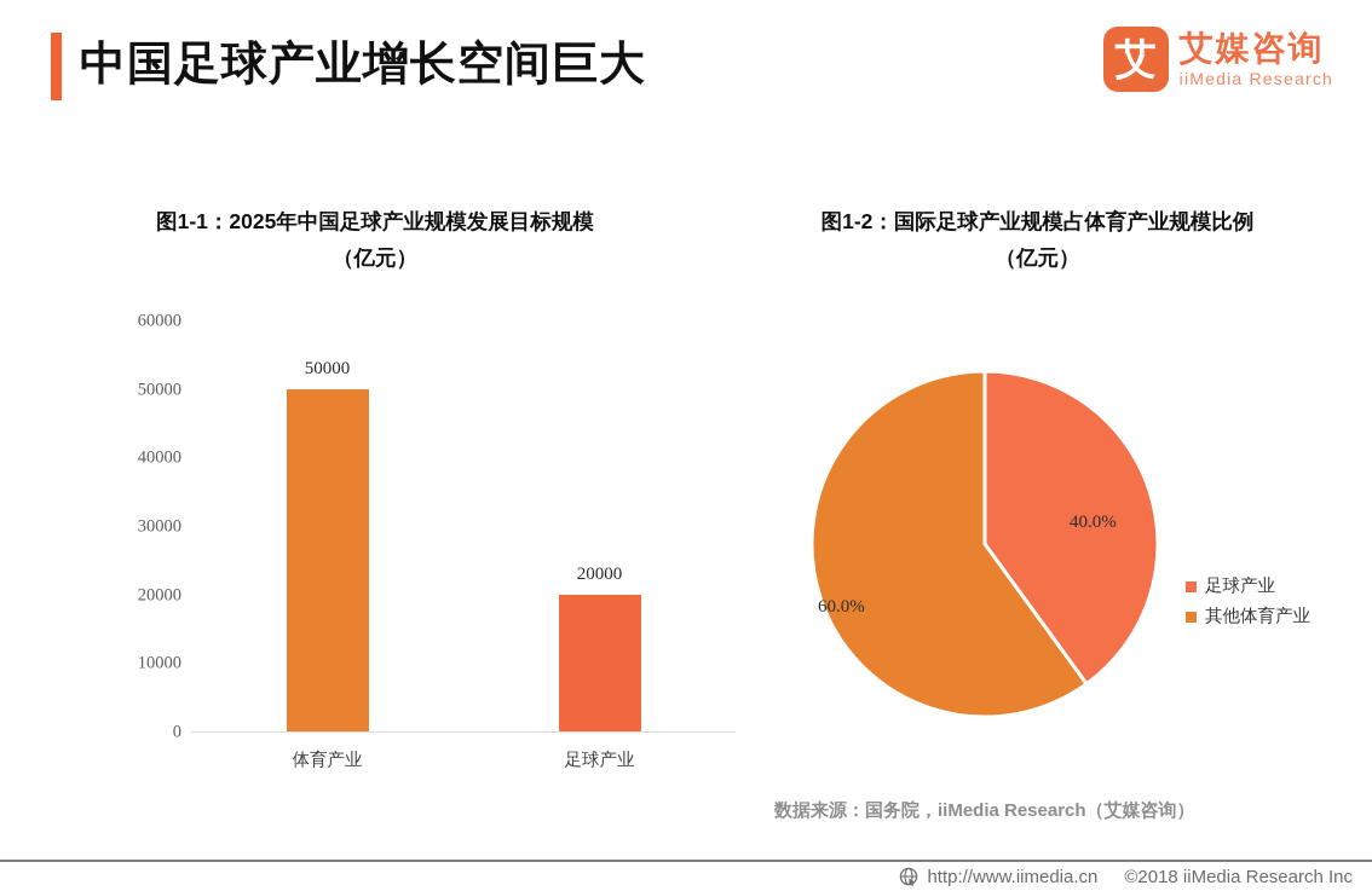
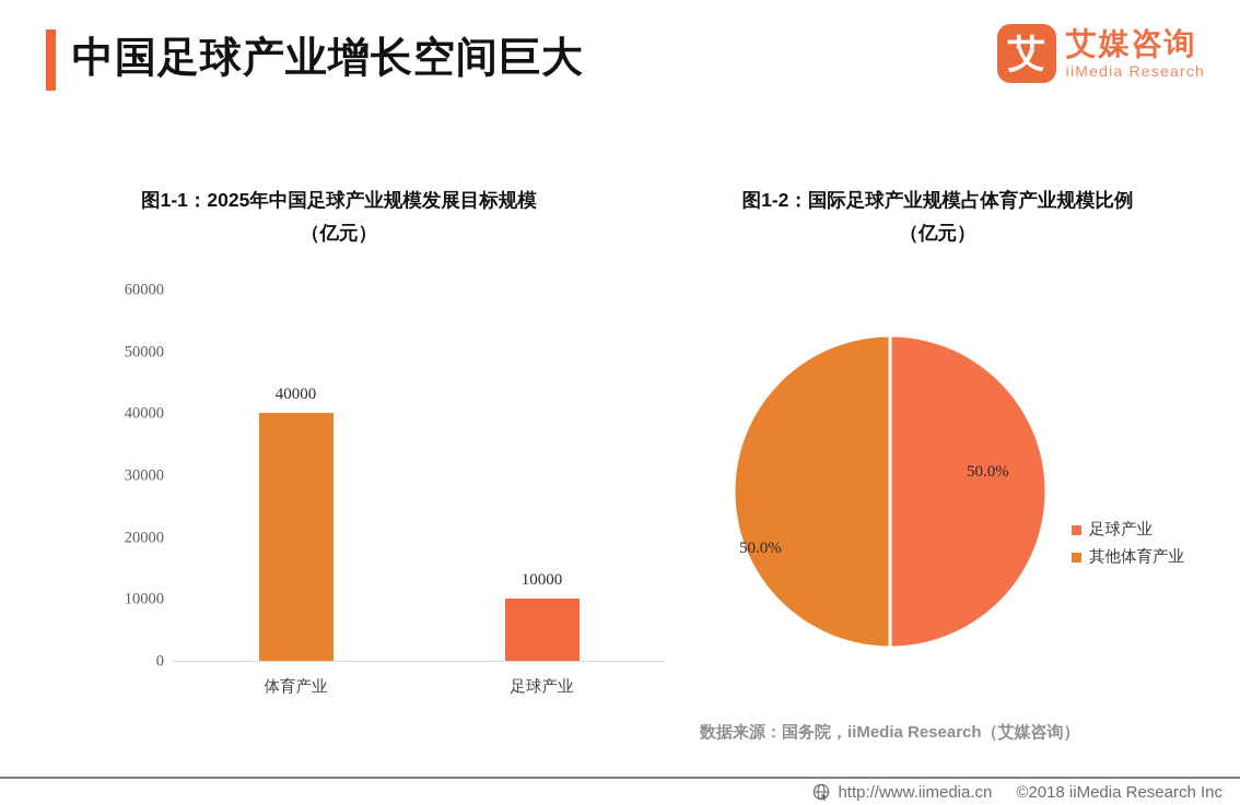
图1-1：2025年中国足球产业规模发展目标规模（亿元）/体育产业: 50000 -> 40000
图1-1：2025年中国足球产业规模发展目标规模（亿元）/足球产业: 20000 -> 10000
图1-2：国际足球产业规模占体育产业规模比例（亿元）/足球产业: 40.0% -> 50.0%
图1-2：国际足球产业规模占体育产业规模比例（亿元）/其他体育产业: 60.0% -> 50.0%
